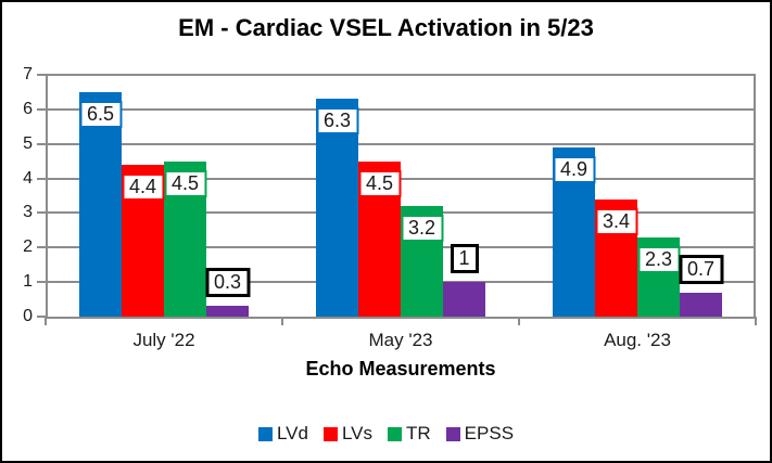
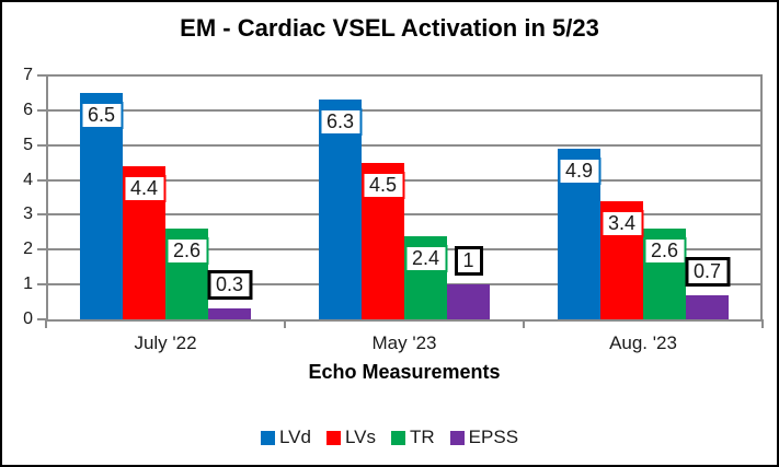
TR/July '22: 4.5 -> 2.6
TR/May '23: 3.2 -> 2.4
TR/Aug. '23: 2.3 -> 2.6
